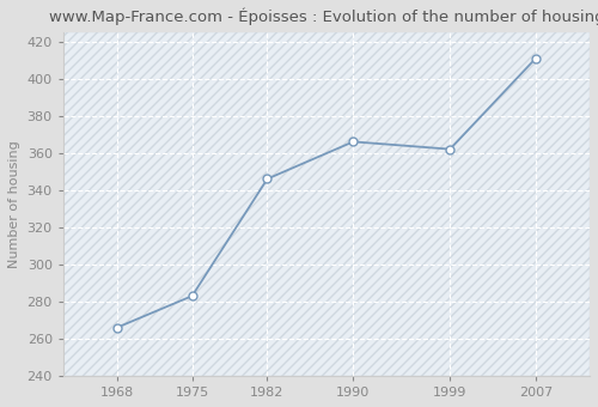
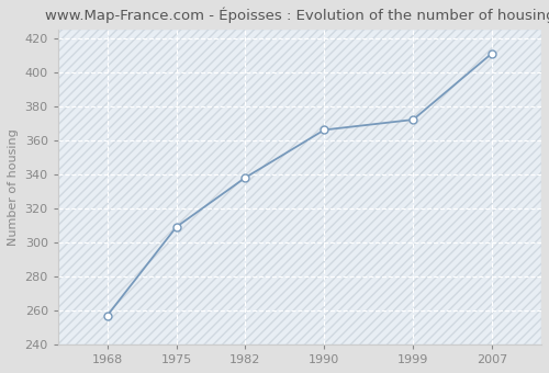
1968: 266 -> 257
1975: 283 -> 309
1982: 346 -> 338
1999: 362 -> 372
